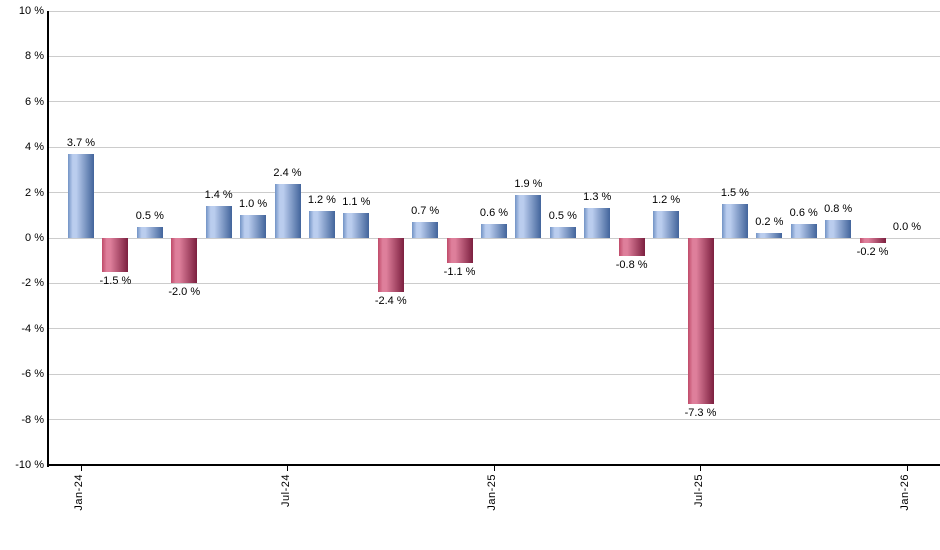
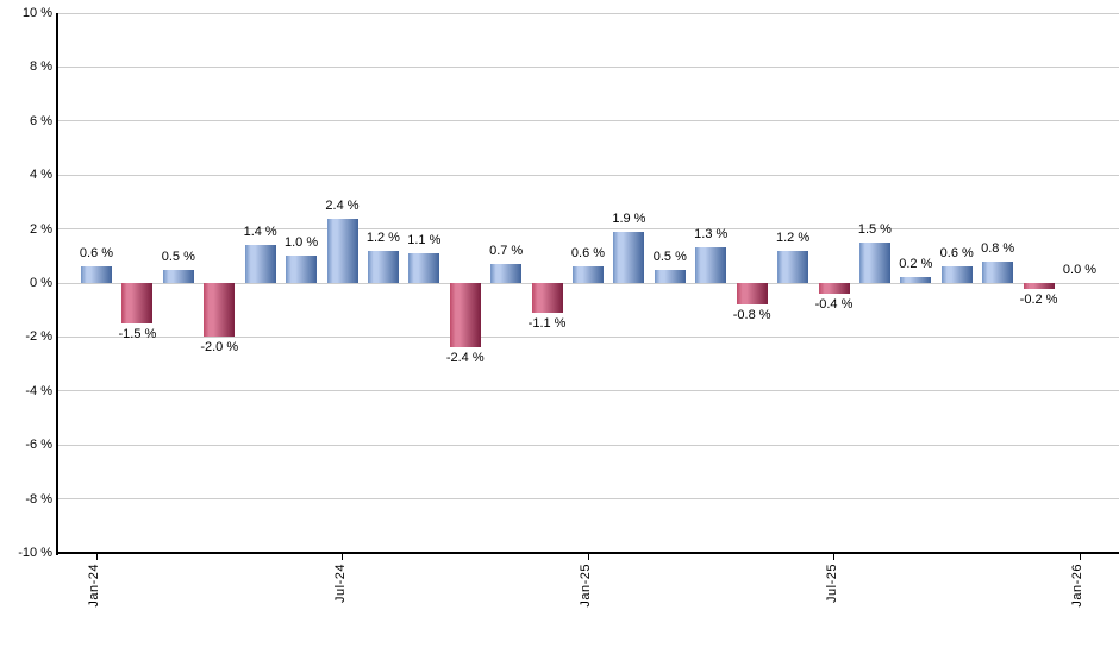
Jan-24: 3.7 -> 0.6
Jul-25: -7.3 -> -0.4
